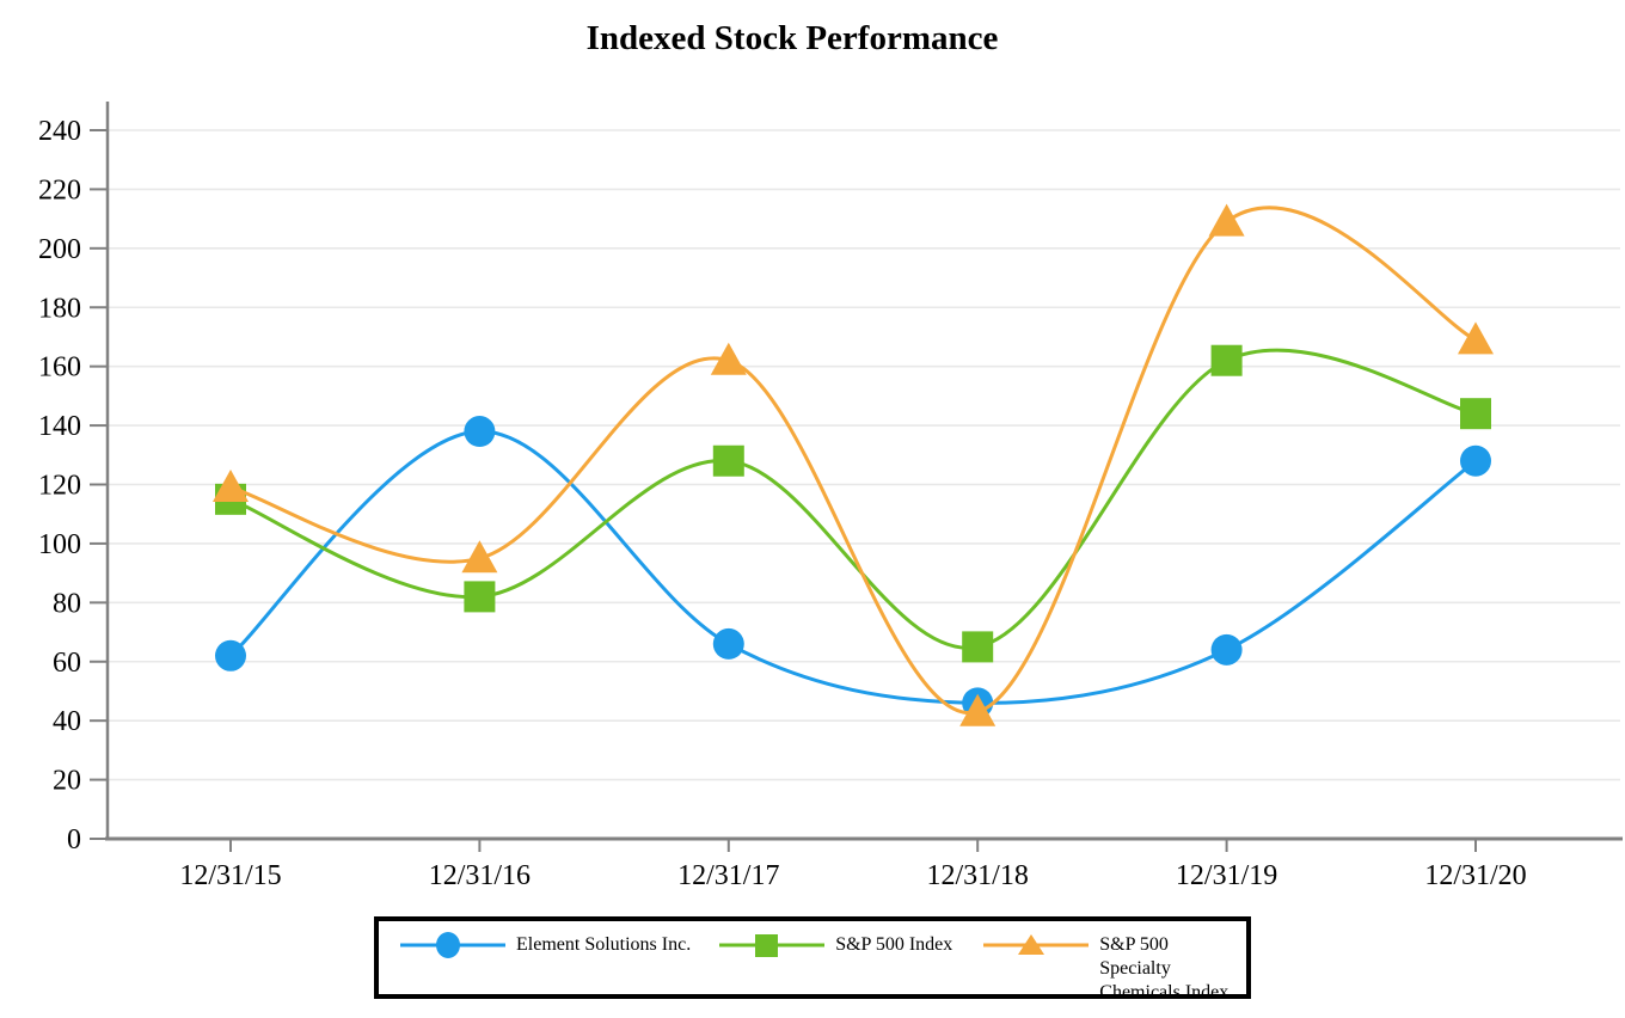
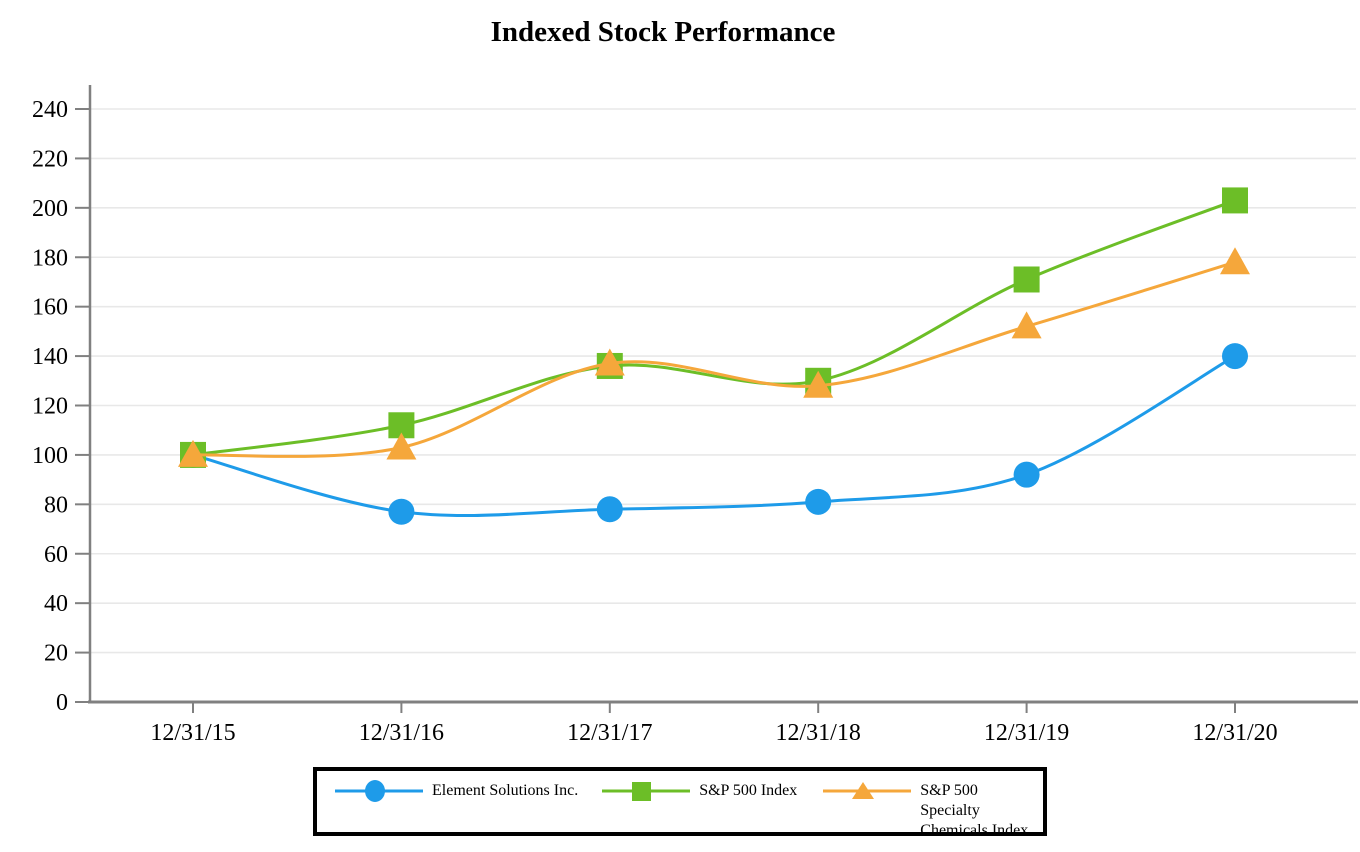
Element Solutions Inc./12/31/15: 62 -> 100
S&P 500 Index/12/31/15: 115 -> 100
S&P 500 Specialty Chemicals Index/12/31/15: 119 -> 100
Element Solutions Inc./12/31/16: 138 -> 77
S&P 500 Index/12/31/16: 82 -> 112
S&P 500 Specialty Chemicals Index/12/31/16: 95 -> 103
Element Solutions Inc./12/31/17: 66 -> 78
S&P 500 Index/12/31/17: 128 -> 136
S&P 500 Specialty Chemicals Index/12/31/17: 162 -> 137
Element Solutions Inc./12/31/18: 46 -> 81
S&P 500 Index/12/31/18: 65 -> 130
S&P 500 Specialty Chemicals Index/12/31/18: 43 -> 128
Element Solutions Inc./12/31/19: 64 -> 92
S&P 500 Index/12/31/19: 162 -> 171
S&P 500 Specialty Chemicals Index/12/31/19: 209 -> 152
Element Solutions Inc./12/31/20: 128 -> 140
S&P 500 Index/12/31/20: 144 -> 203
S&P 500 Specialty Chemicals Index/12/31/20: 169 -> 178
